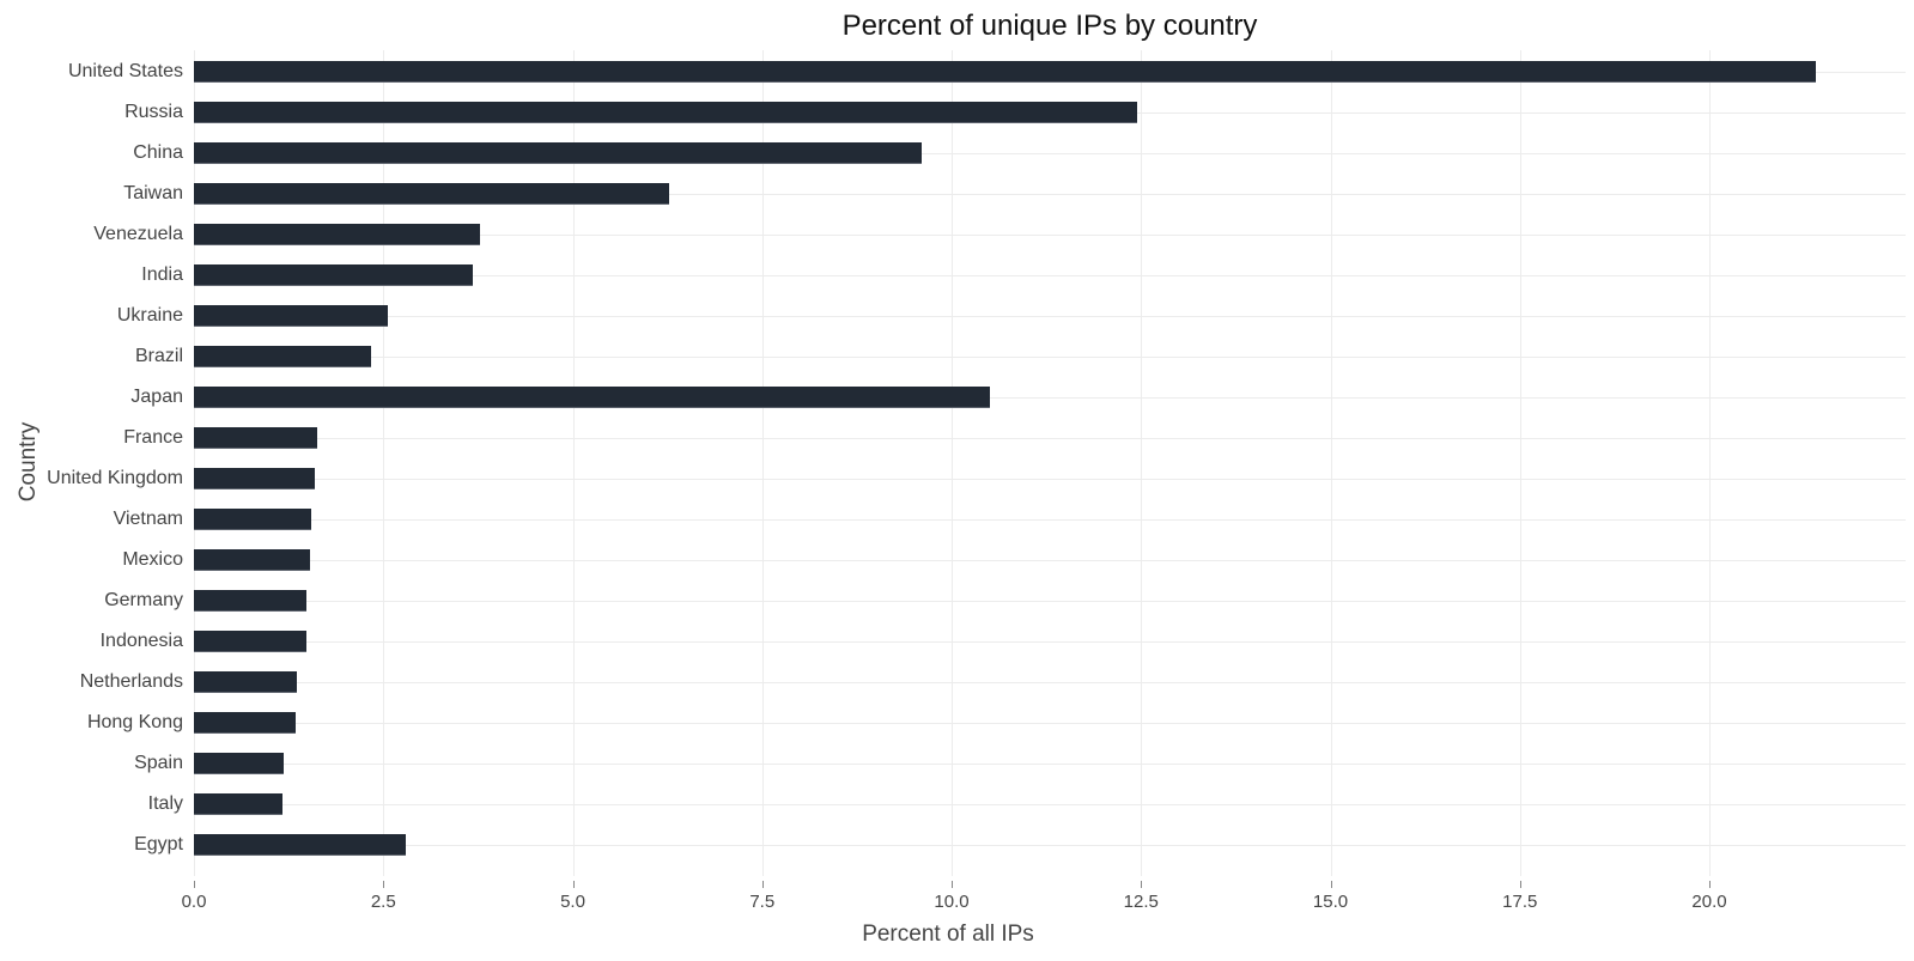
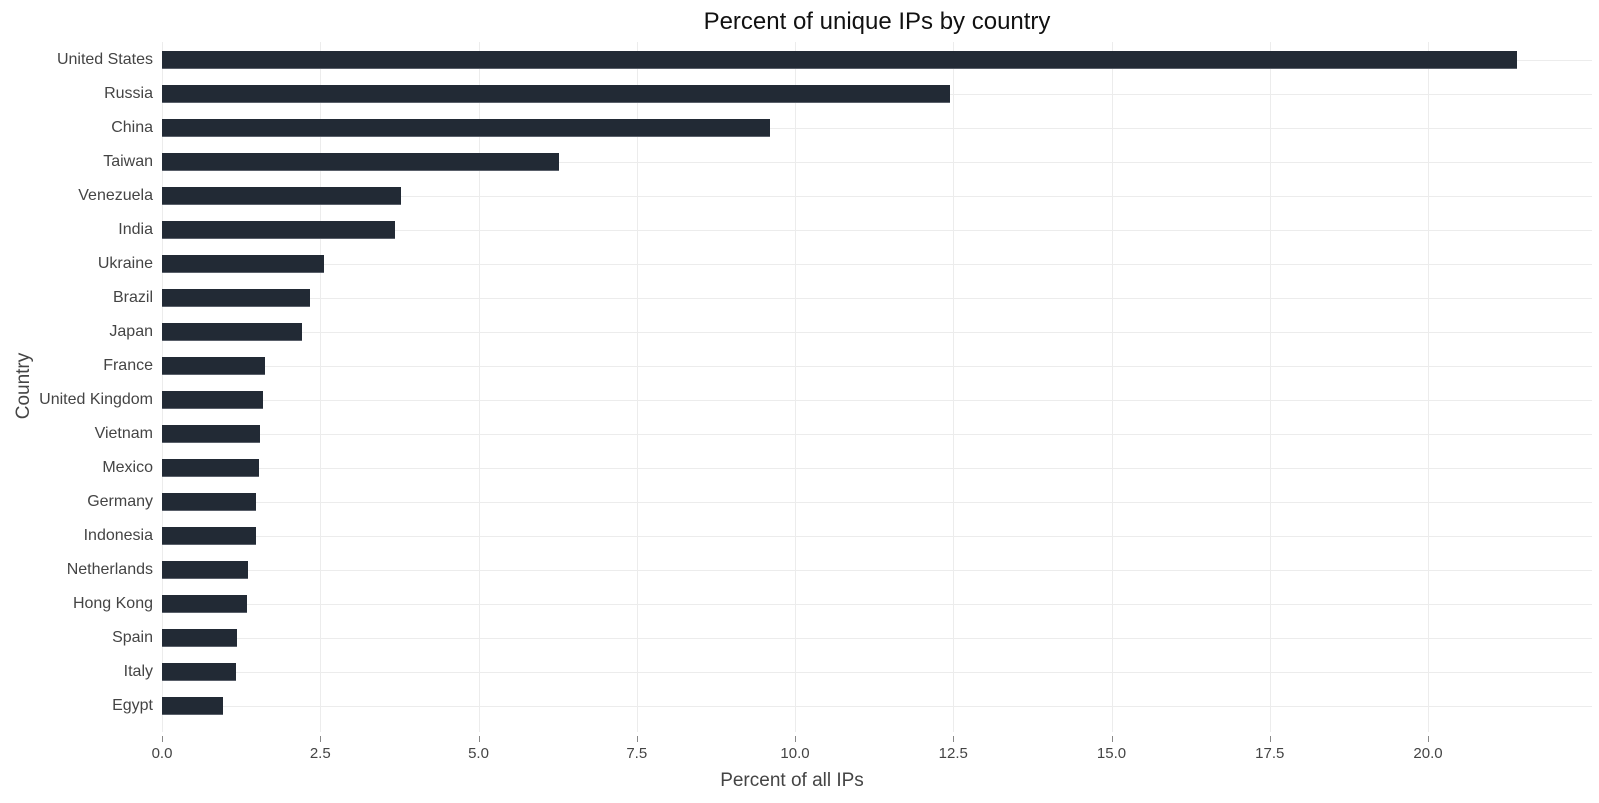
Japan: 10.5 -> 2.2
Egypt: 2.8 -> 1.0
